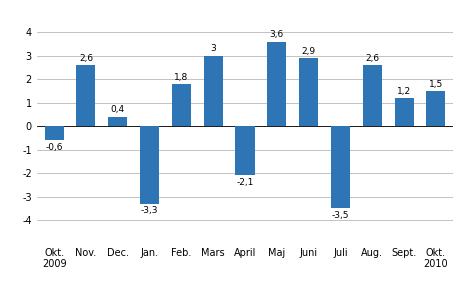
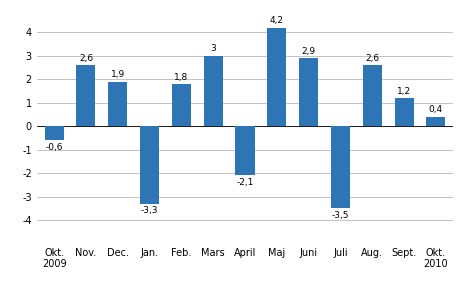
Dec.: 0,4 -> 1,9
Maj: 3,6 -> 4,2
Okt. 2010: 1,5 -> 0,4
